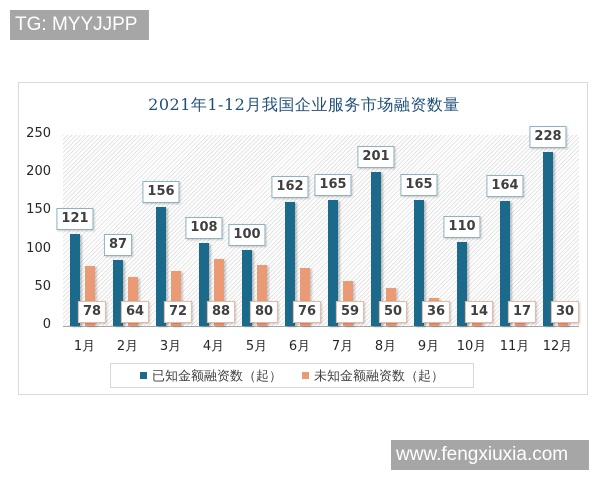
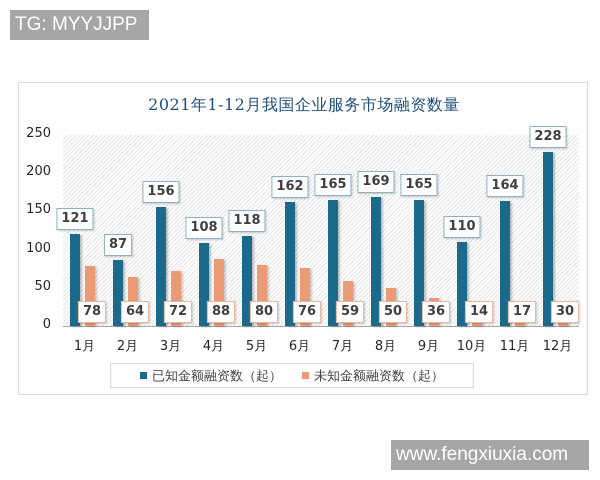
已知金额融资数（起）/5月: 100 -> 118
已知金额融资数（起）/8月: 201 -> 169
